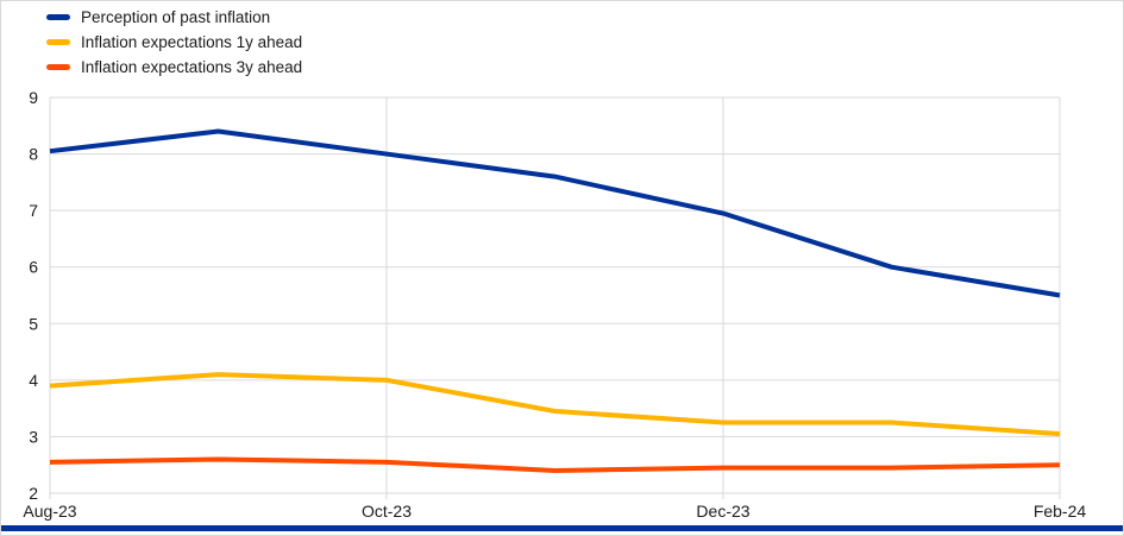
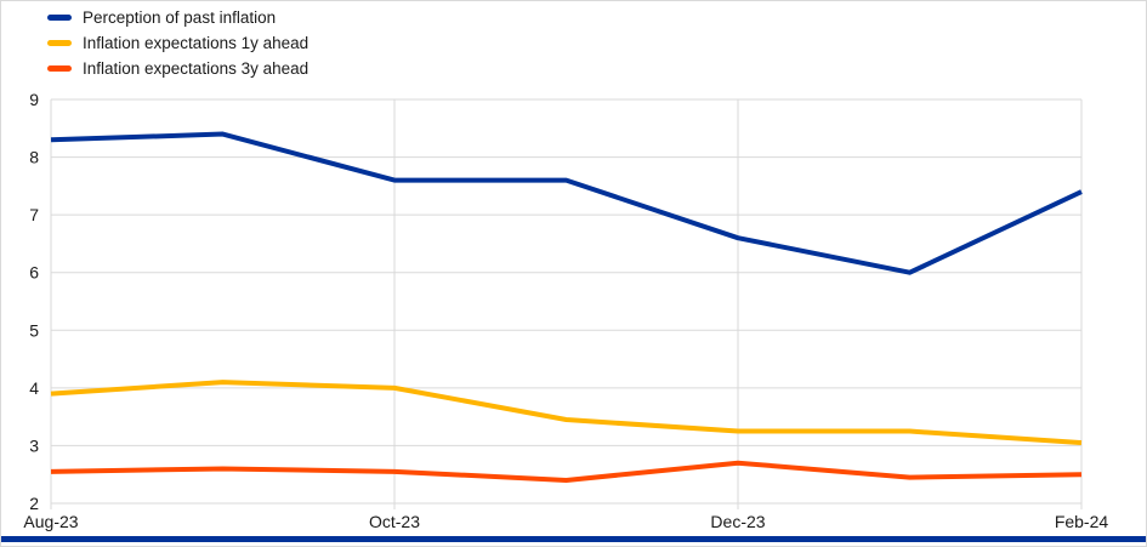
Perception of past inflation/Aug-23: 8.1 -> 8.3
Perception of past inflation/Oct-23: 8.0 -> 7.6
Perception of past inflation/Dec-23: 7.0 -> 6.6
Inflation expectations 3y ahead/Dec-23: 2.5 -> 2.7
Perception of past inflation/Feb-24: 5.5 -> 7.4
